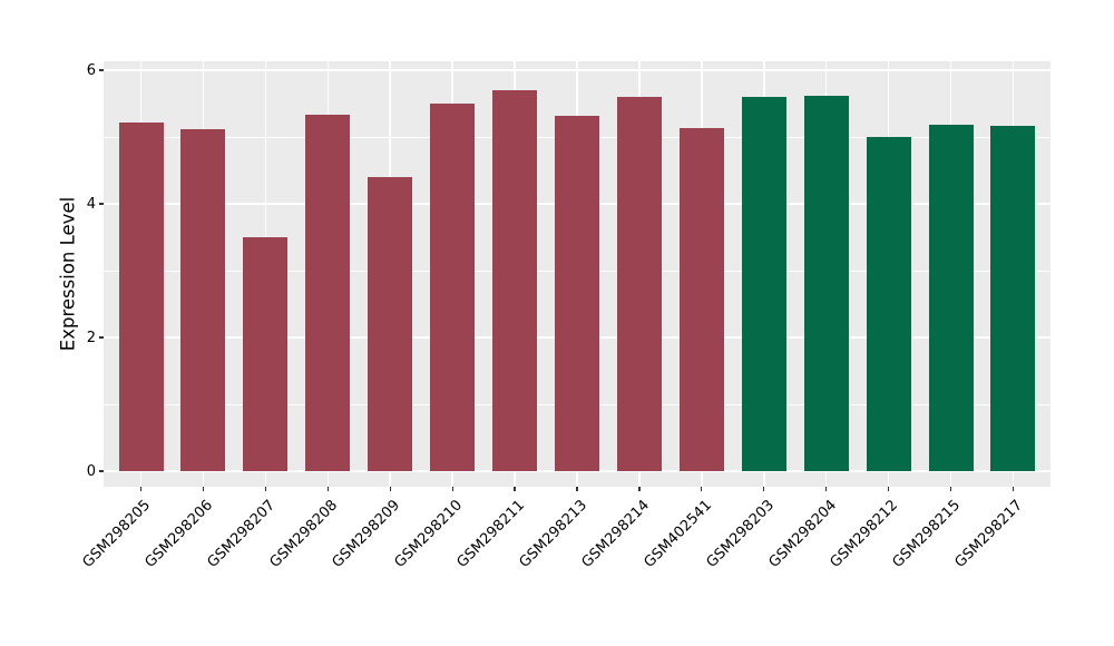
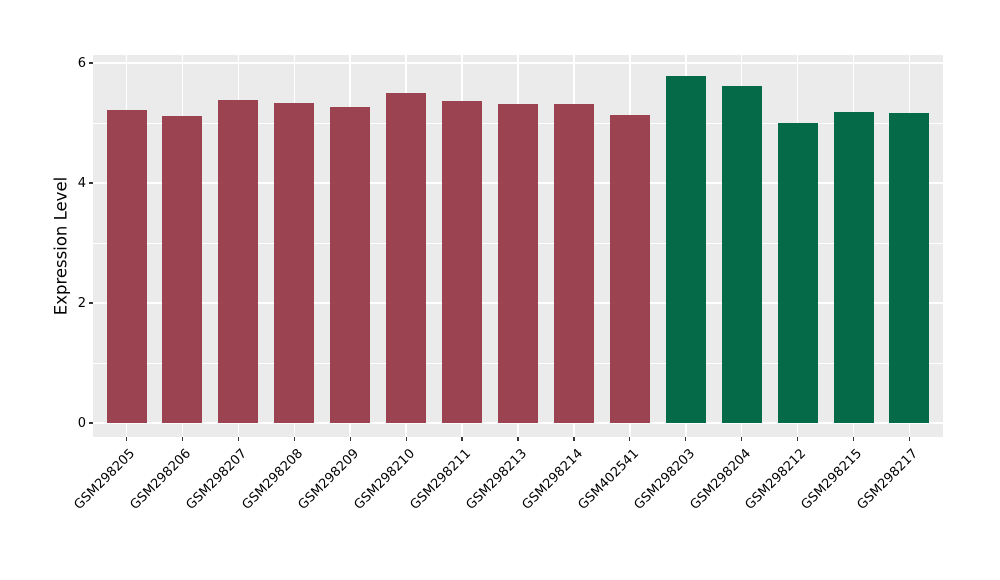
GSM298207: 3.5 -> 5.4
GSM298209: 4.4 -> 5.3
GSM298211: 5.7 -> 5.4
GSM298214: 5.6 -> 5.3
GSM298203: 5.6 -> 5.8
